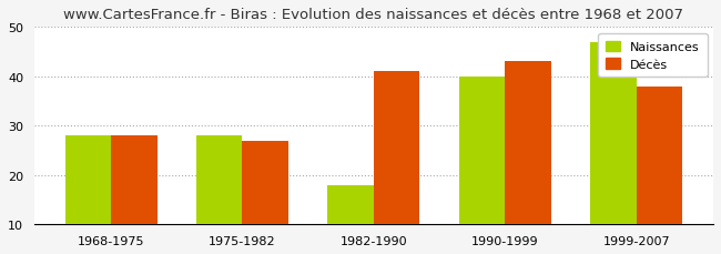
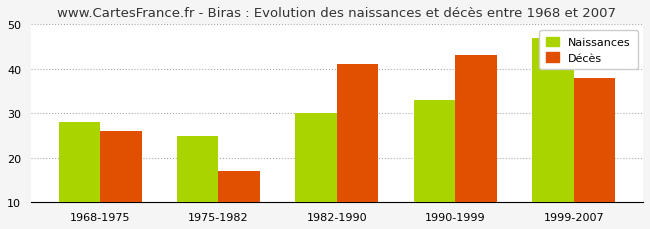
Décès/1968-1975: 28 -> 26
Naissances/1975-1982: 28 -> 25
Décès/1975-1982: 27 -> 17
Naissances/1982-1990: 18 -> 30
Naissances/1990-1999: 40 -> 33
